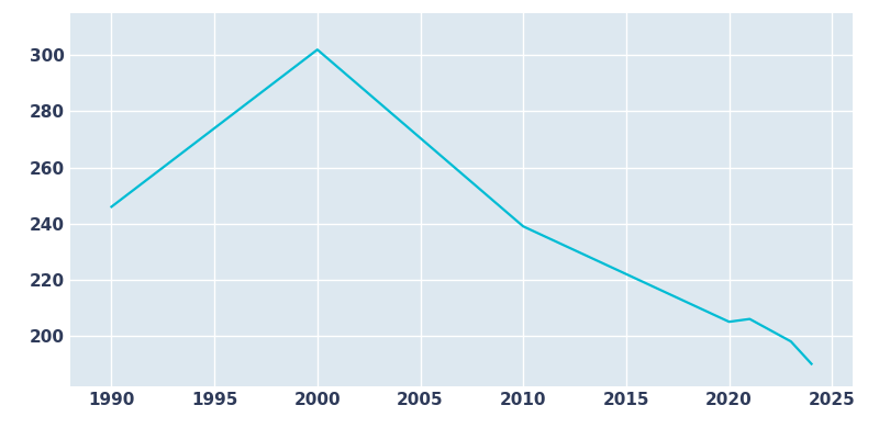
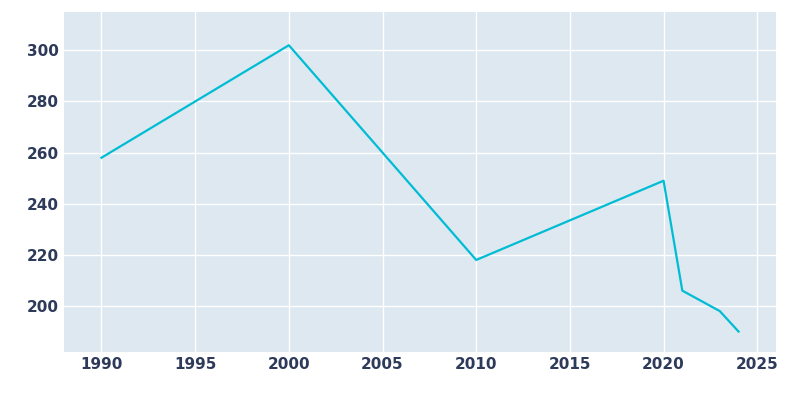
1990: 246 -> 258
2010: 239 -> 218
2020: 205 -> 249
